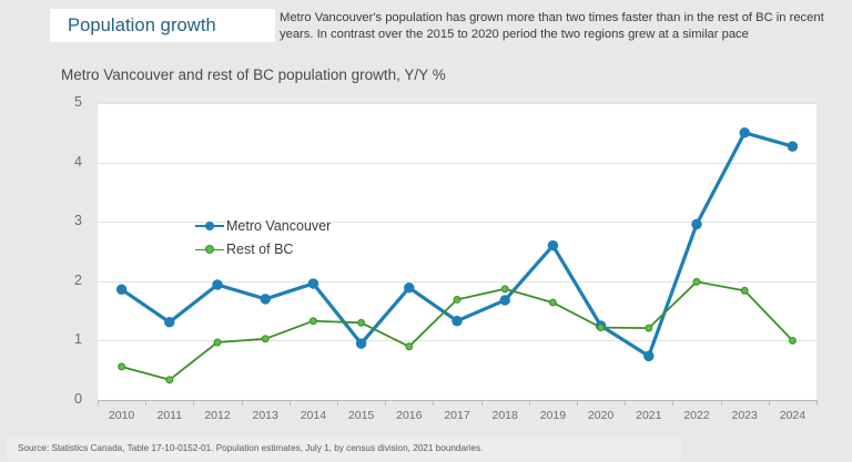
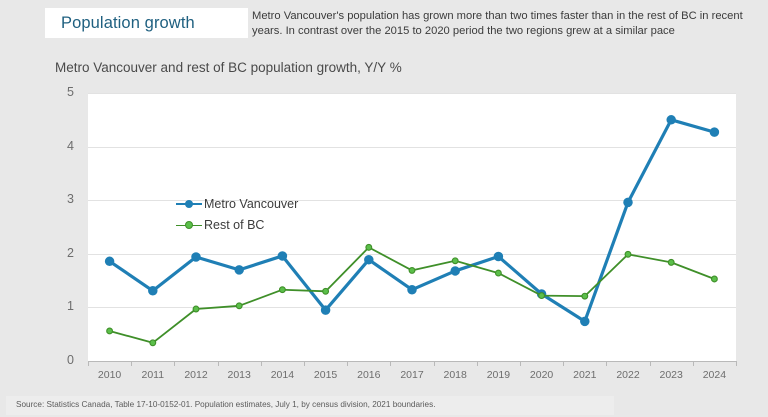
Rest of BC/2016: 0.9 -> 2.1
Metro Vancouver/2019: 2.6 -> 1.9
Rest of BC/2024: 1.0 -> 1.5
